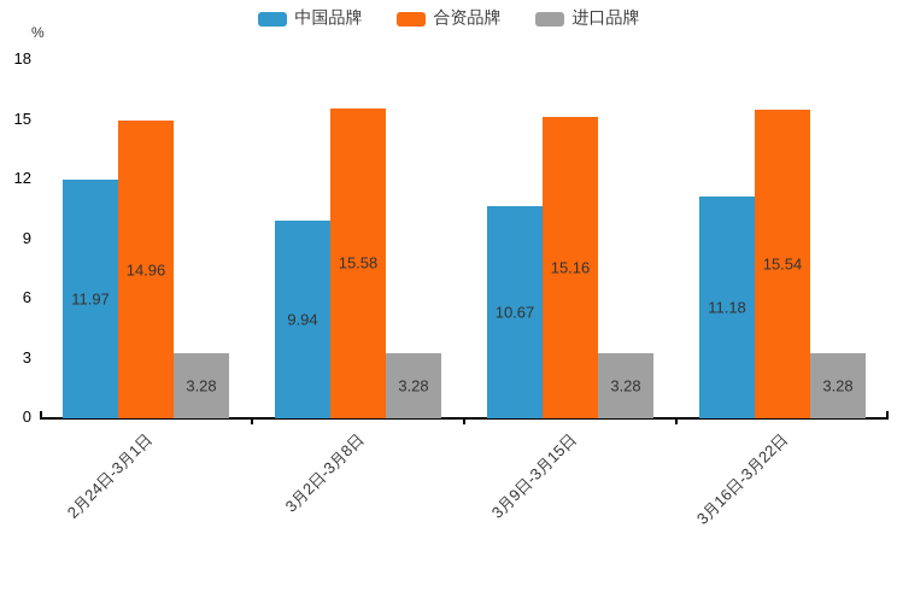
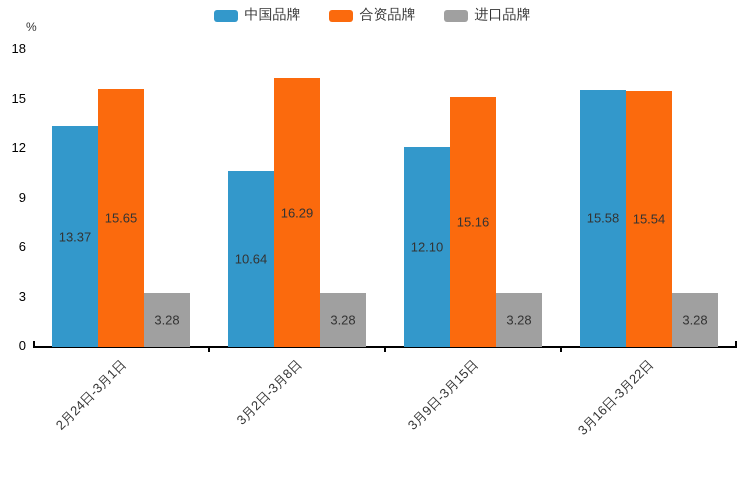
中国品牌/2月24日-3月1日: 11.97 -> 13.37
合资品牌/2月24日-3月1日: 14.96 -> 15.65
中国品牌/3月2日-3月8日: 9.94 -> 10.64
合资品牌/3月2日-3月8日: 15.58 -> 16.29
中国品牌/3月9日-3月15日: 10.67 -> 12.10
中国品牌/3月16日-3月22日: 11.18 -> 15.58
